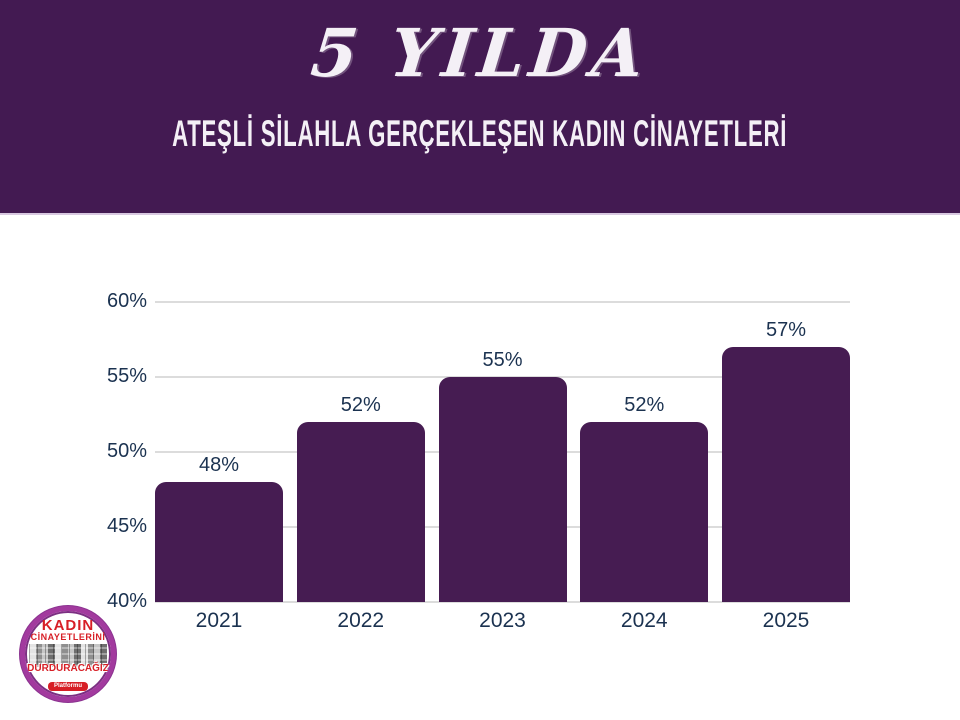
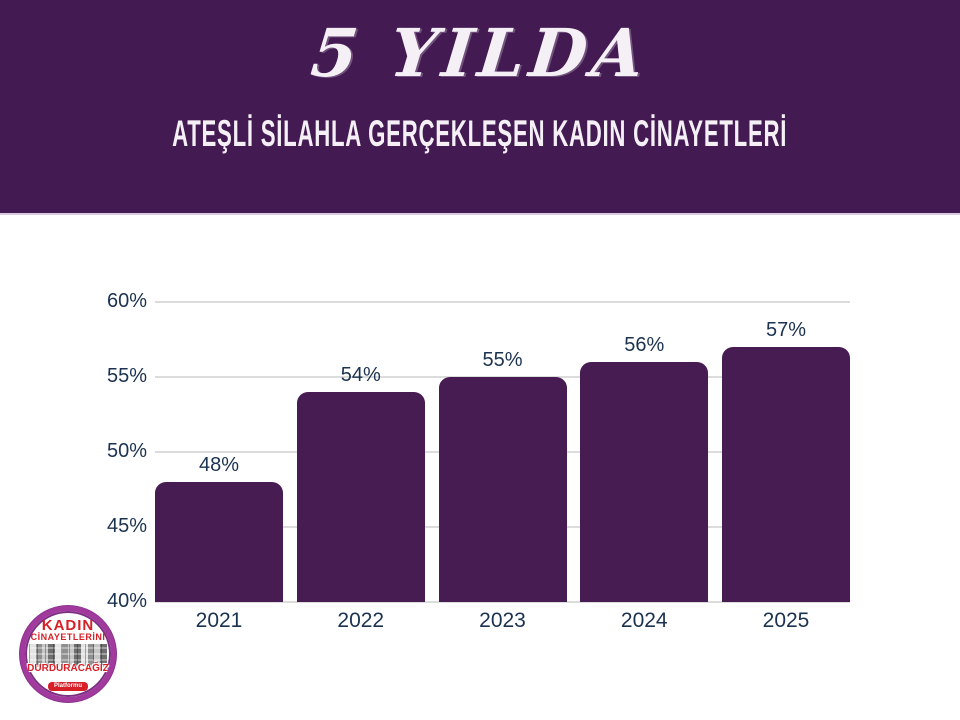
2022: 52% -> 54%
2024: 52% -> 56%
